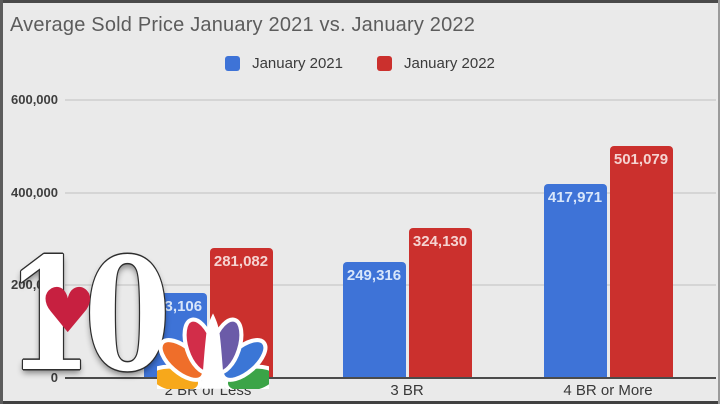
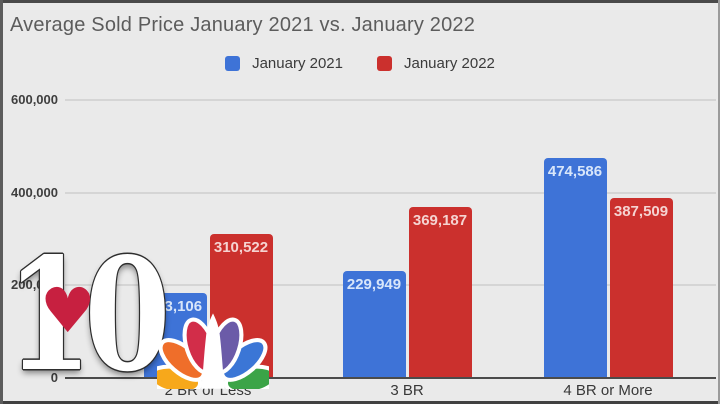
January 2022/2 BR or Less: 281,082 -> 310,522
January 2021/3 BR: 249,316 -> 229,949
January 2022/3 BR: 324,130 -> 369,187
January 2021/4 BR or More: 417,971 -> 474,586
January 2022/4 BR or More: 501,079 -> 387,509
